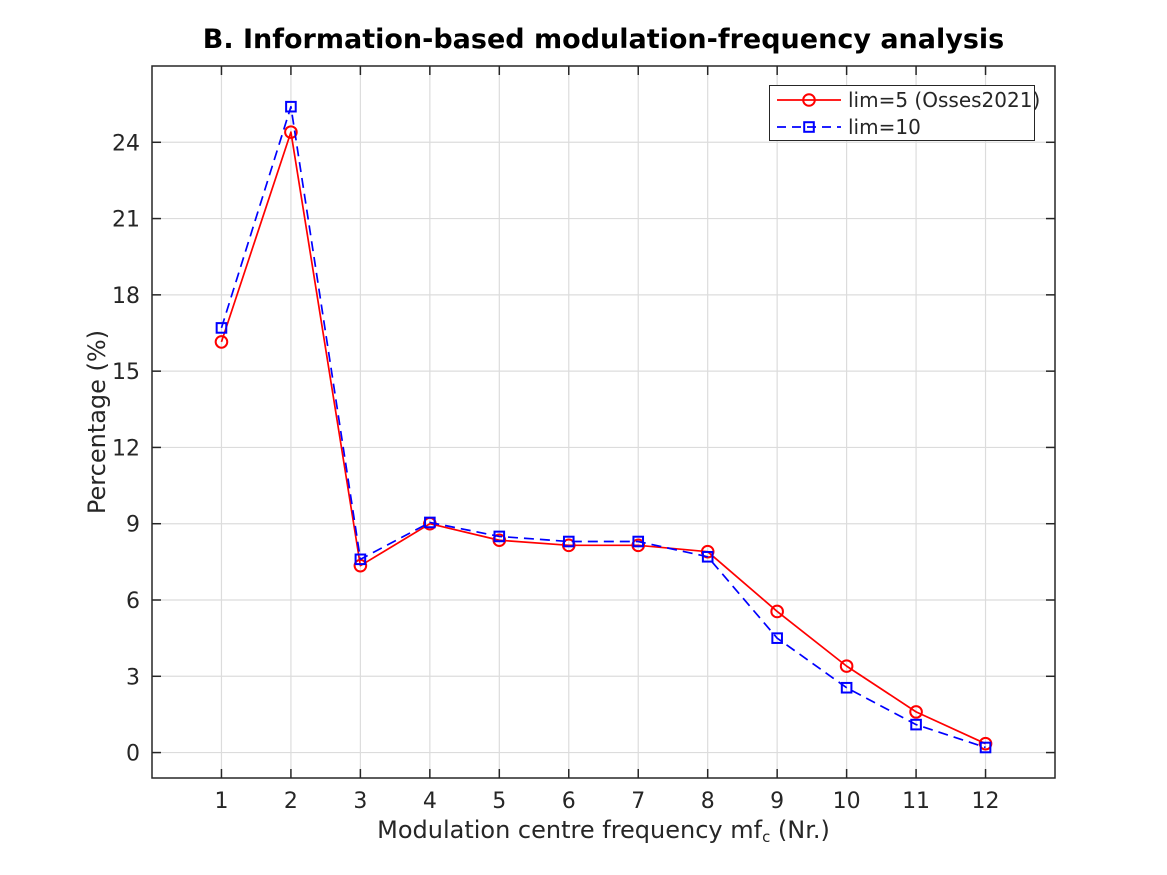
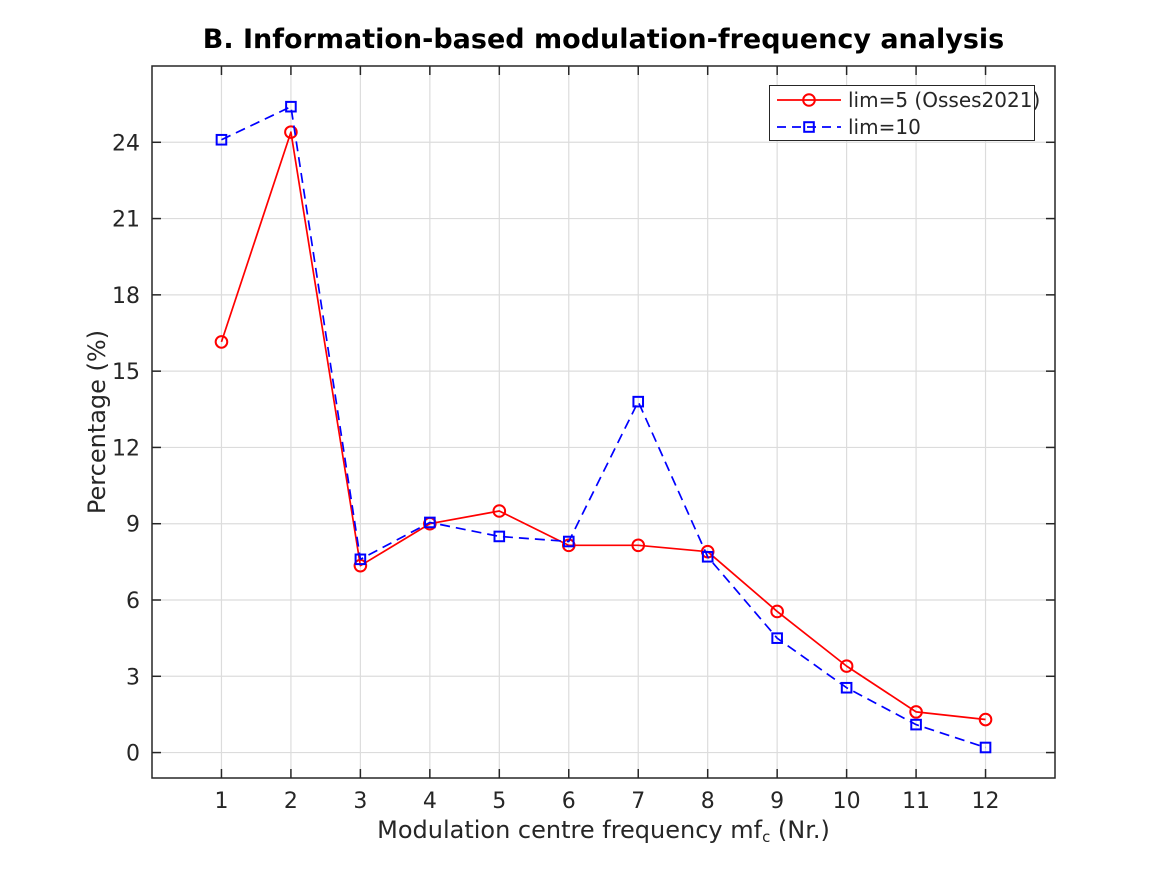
lim=10/1: 16.7 -> 24.1
lim=5 (Osses2021)/5: 8.3 -> 9.5
lim=10/7: 8.3 -> 13.8
lim=5 (Osses2021)/12: 0.3 -> 1.3
